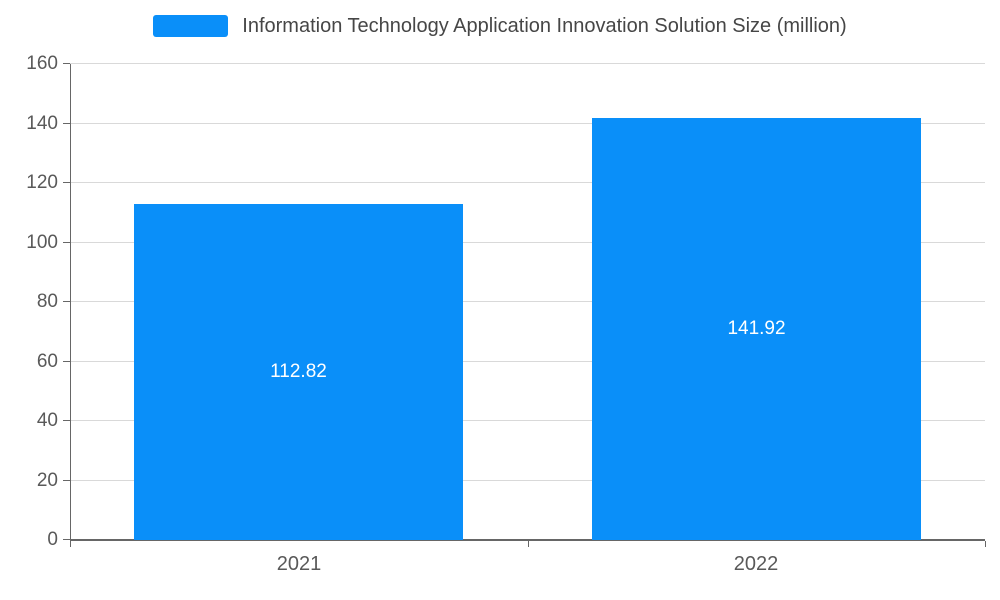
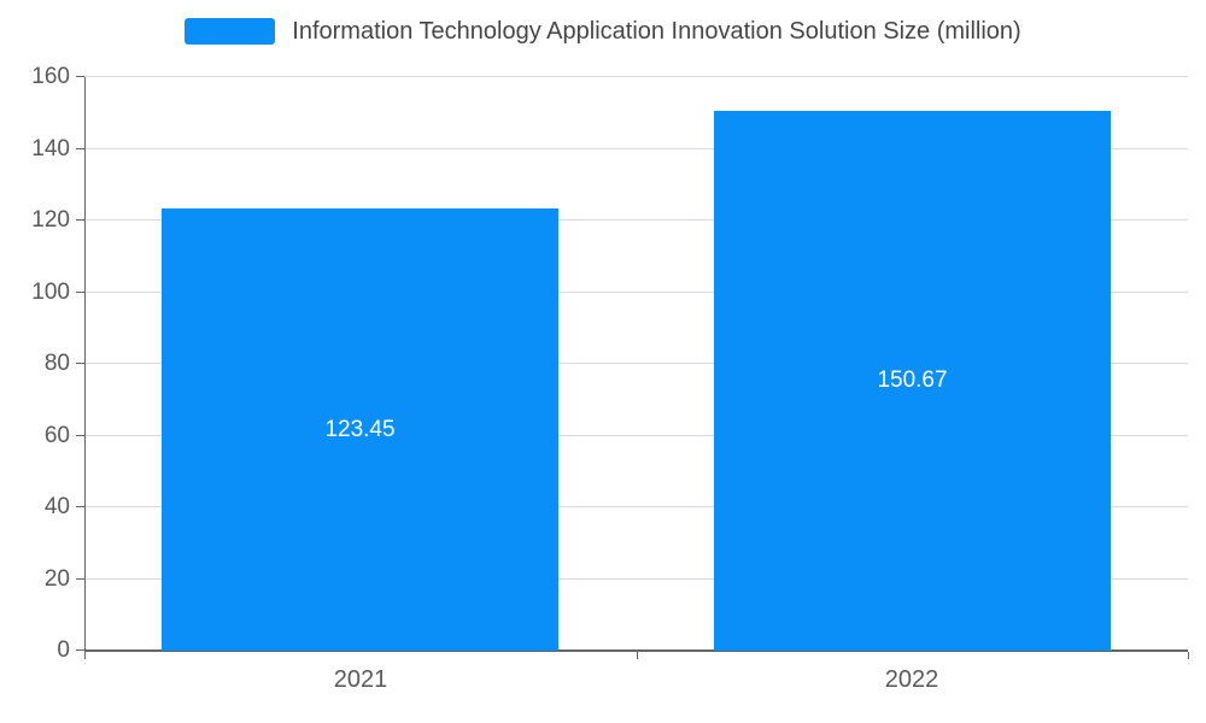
2021: 112.82 -> 123.45
2022: 141.92 -> 150.67
